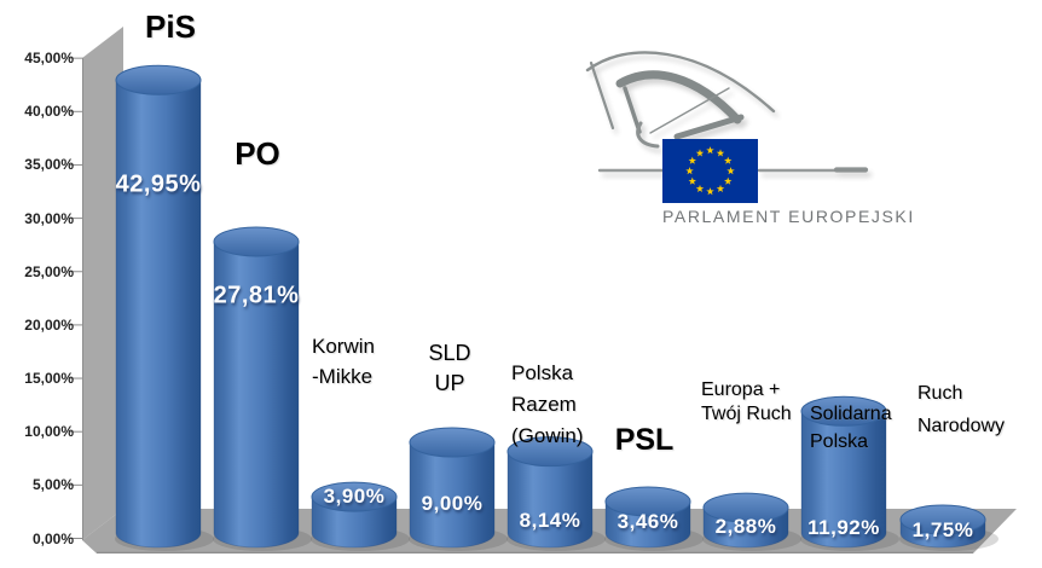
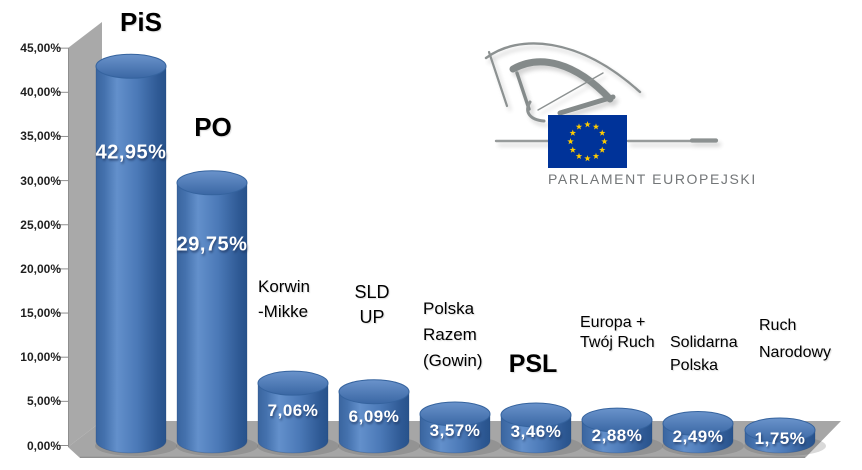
PO: 27,81% -> 29,75%
Korwin -Mikke: 3,90% -> 7,06%
SLD UP: 9,00% -> 6,09%
Polska Razem (Gowin): 8,14% -> 3,57%
Solidarna Polska: 11,92% -> 2,49%
